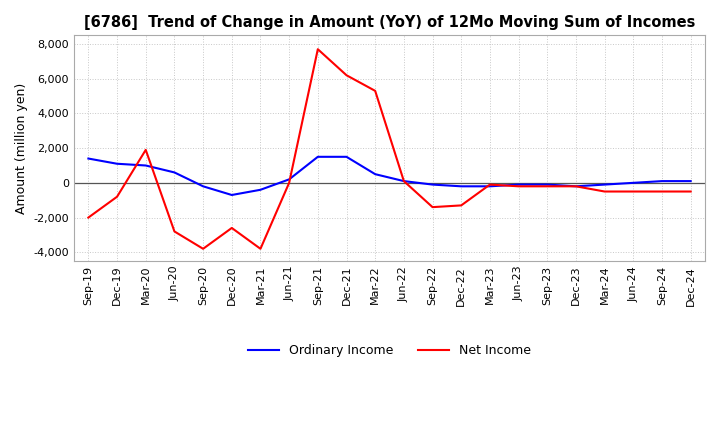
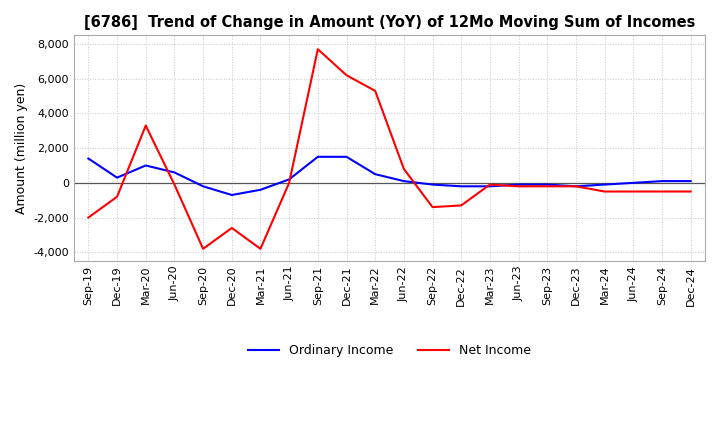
Ordinary Income/Dec-19: 1,100 -> 300
Net Income/Mar-20: 1,900 -> 3,300
Net Income/Jun-20: -2,800 -> -100
Net Income/Jun-22: 100 -> 800
